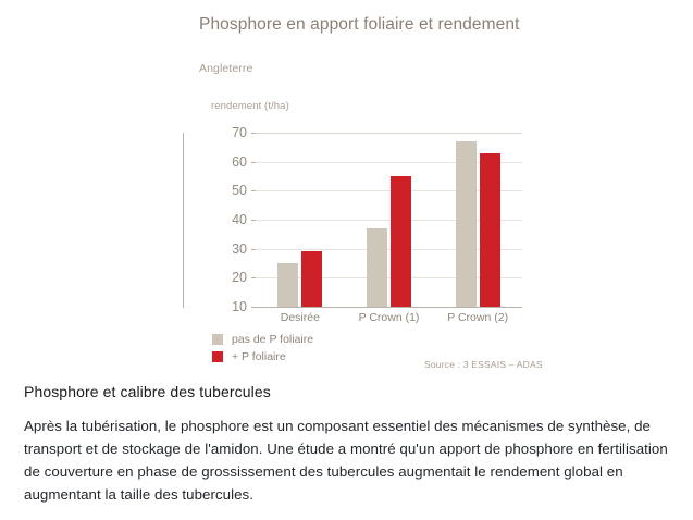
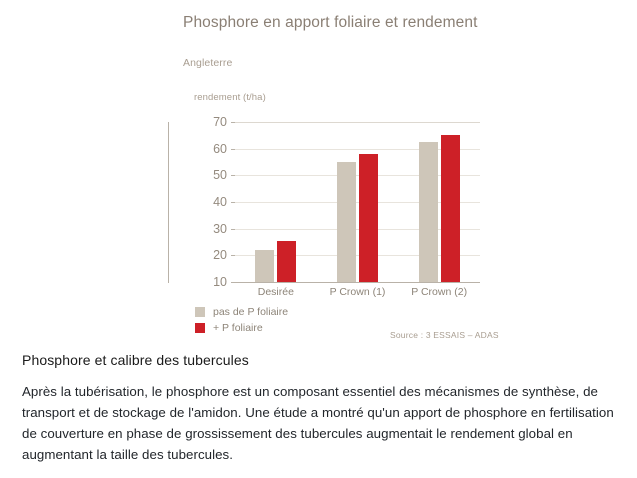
pas de P foliaire/Desirée: 25 -> 22
+ P foliaire/Desirée: 29 -> 26
pas de P foliaire/P Crown (1): 37 -> 55
+ P foliaire/P Crown (1): 55 -> 58
pas de P foliaire/P Crown (2): 67 -> 62
+ P foliaire/P Crown (2): 63 -> 65
